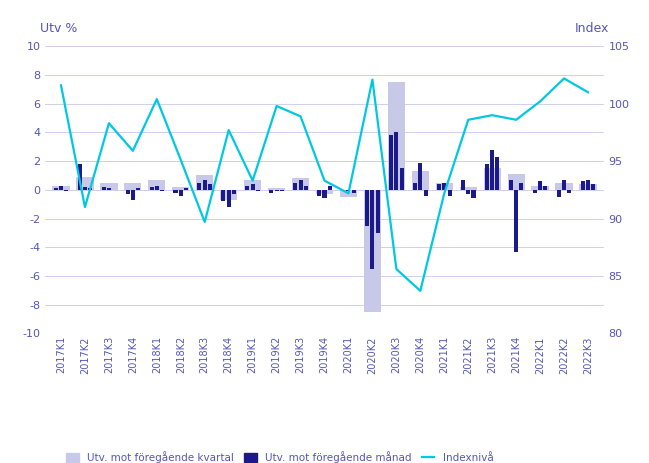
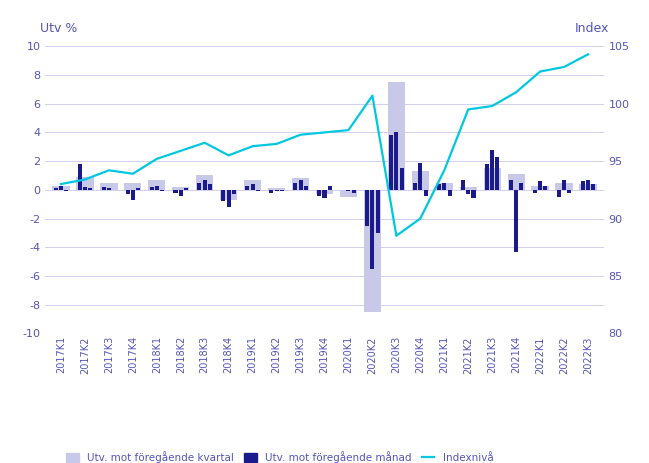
Indexnivå/2017K1: 101.6 -> 93.0
Indexnivå/2017K2: 91.0 -> 93.4
Indexnivå/2017K3: 98.3 -> 94.2
Indexnivå/2017K4: 95.9 -> 93.9
Indexnivå/2018K1: 100.4 -> 95.2
Indexnivå/2018K2: 95.1 -> 95.9
Indexnivå/2018K3: 89.7 -> 96.6
Indexnivå/2018K4: 97.7 -> 95.5
Indexnivå/2019K1: 93.3 -> 96.3
Indexnivå/2019K2: 99.8 -> 96.5
Indexnivå/2019K3: 98.9 -> 97.3
Indexnivå/2019K4: 93.3 -> 97.5
Indexnivå/2020K1: 92.2 -> 97.7
Indexnivå/2020K2: 102.1 -> 100.7
Indexnivå/2020K3: 85.6 -> 88.5
Indexnivå/2020K4: 83.7 -> 90.0
Indexnivå/2021K1: 92.2 -> 94.2
Indexnivå/2021K2: 98.6 -> 99.5
Indexnivå/2021K3: 99.0 -> 99.8
Indexnivå/2021K4: 98.6 -> 101.0
Indexnivå/2022K1: 100.2 -> 102.8
Indexnivå/2022K2: 102.2 -> 103.2
Indexnivå/2022K3: 101.0 -> 104.3
